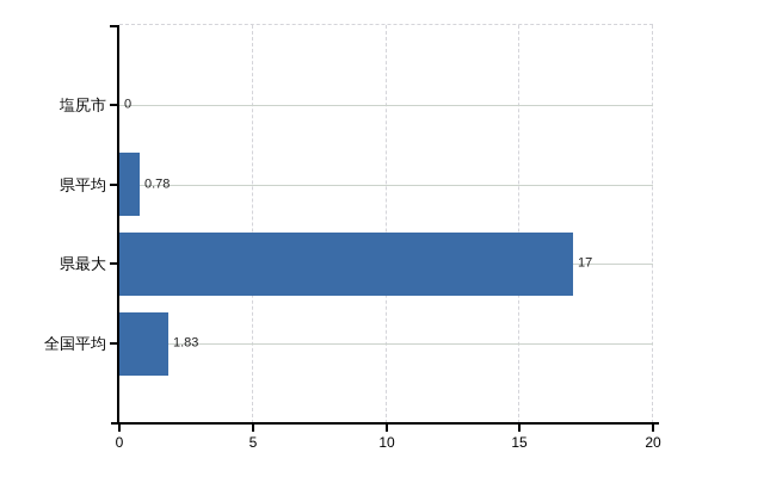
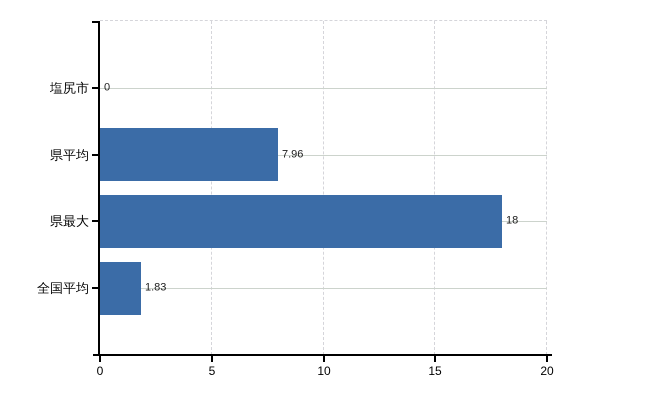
県平均: 0.78 -> 7.96
県最大: 17 -> 18
